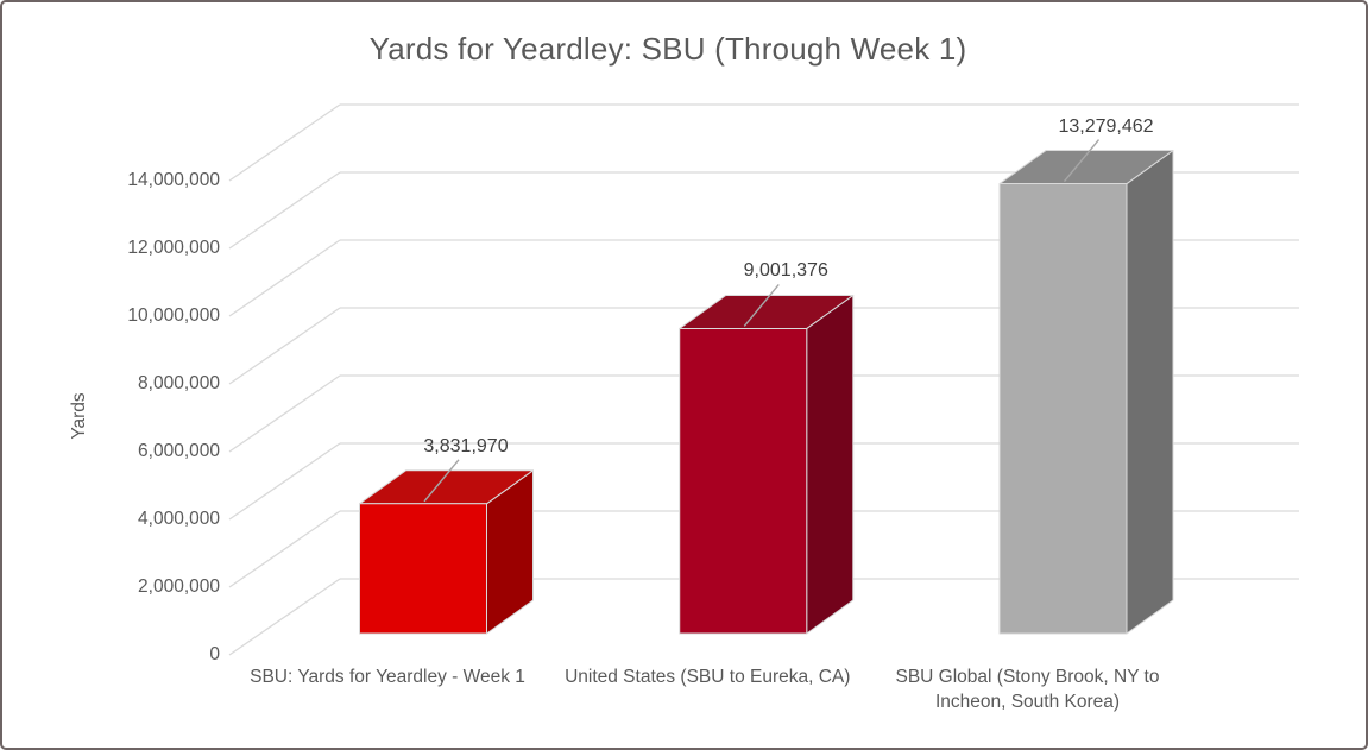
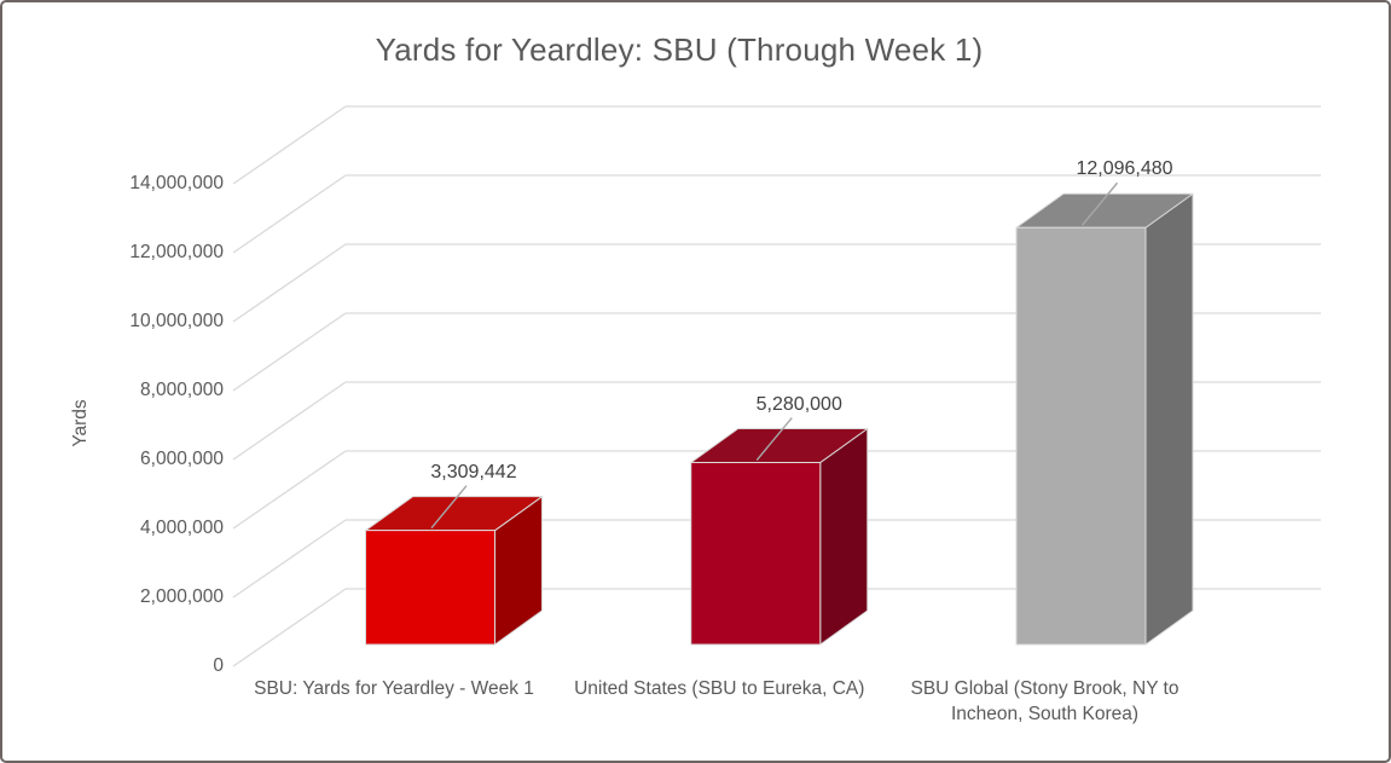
SBU: Yards for Yeardley - Week 1: 3,831,970 -> 3,309,442
United States (SBU to Eureka, CA): 9,001,376 -> 5,280,000
SBU Global (Stony Brook, NY to Incheon, South Korea): 13,279,462 -> 12,096,480
